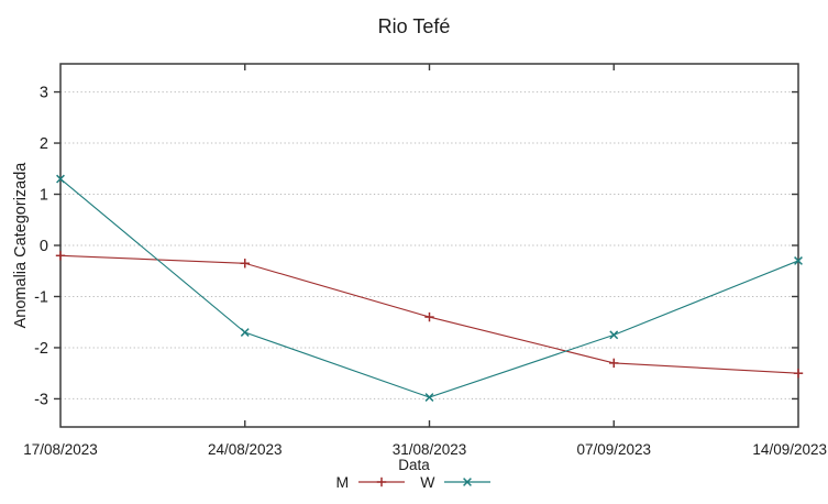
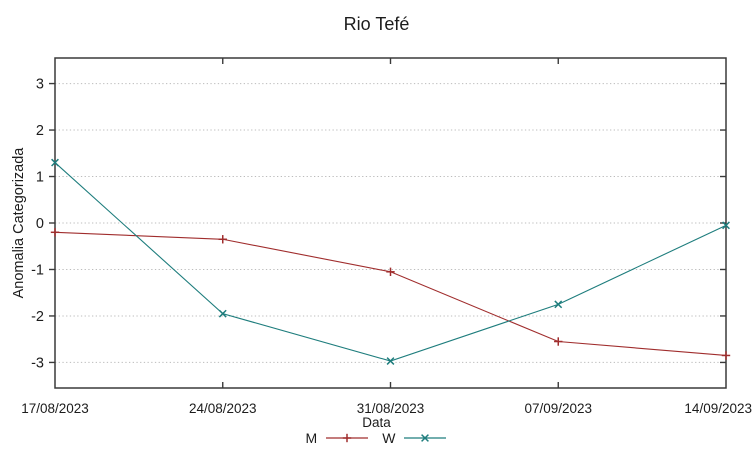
W/24/08/2023: -1.7 -> -1.9
M/31/08/2023: -1.4 -> -1.1
M/07/09/2023: -2.3 -> -2.5
M/14/09/2023: -2.5 -> -2.9
W/14/09/2023: -0.3 -> -0.1
